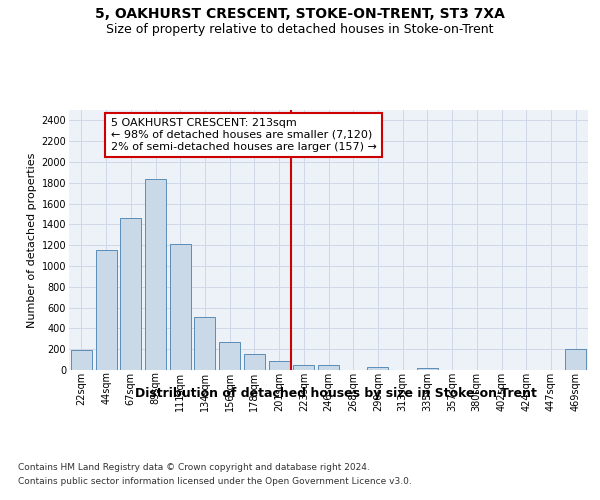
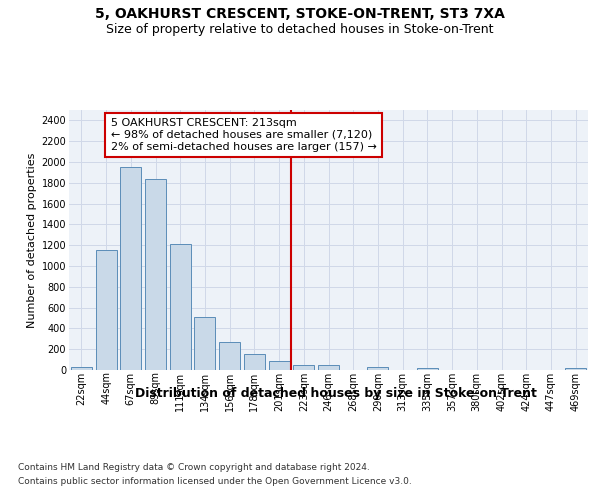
22sqm: 190 -> 30
67sqm: 1460 -> 1950
469sqm: 200 -> 20
